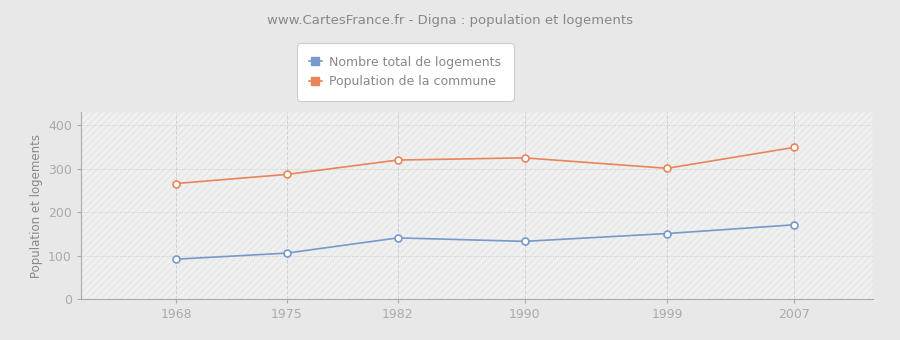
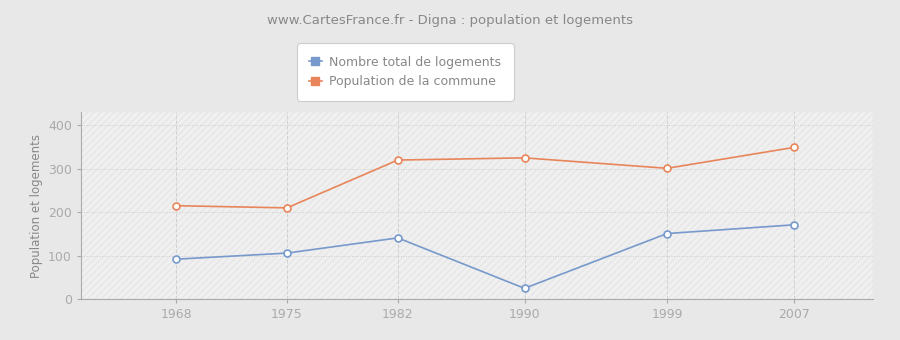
Population de la commune/1968: 266 -> 215
Population de la commune/1975: 287 -> 210
Nombre total de logements/1990: 133 -> 25
